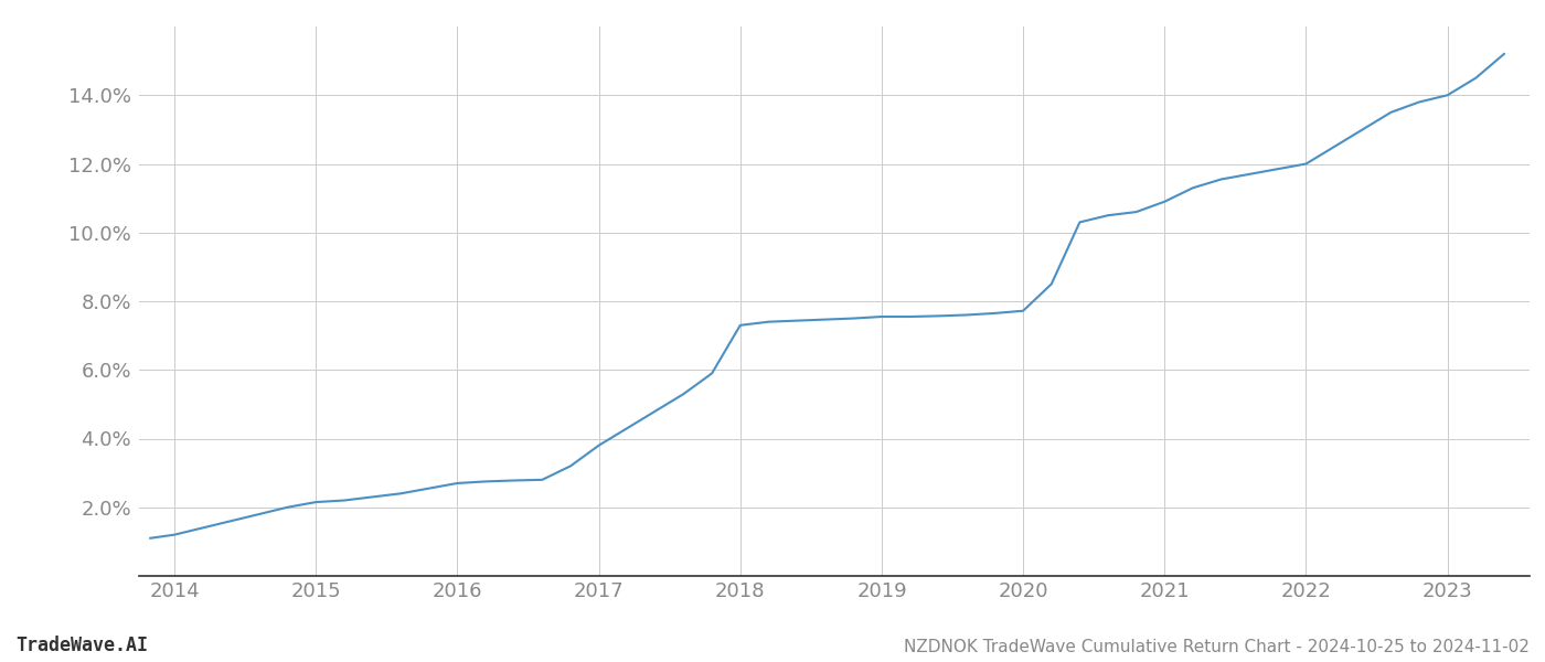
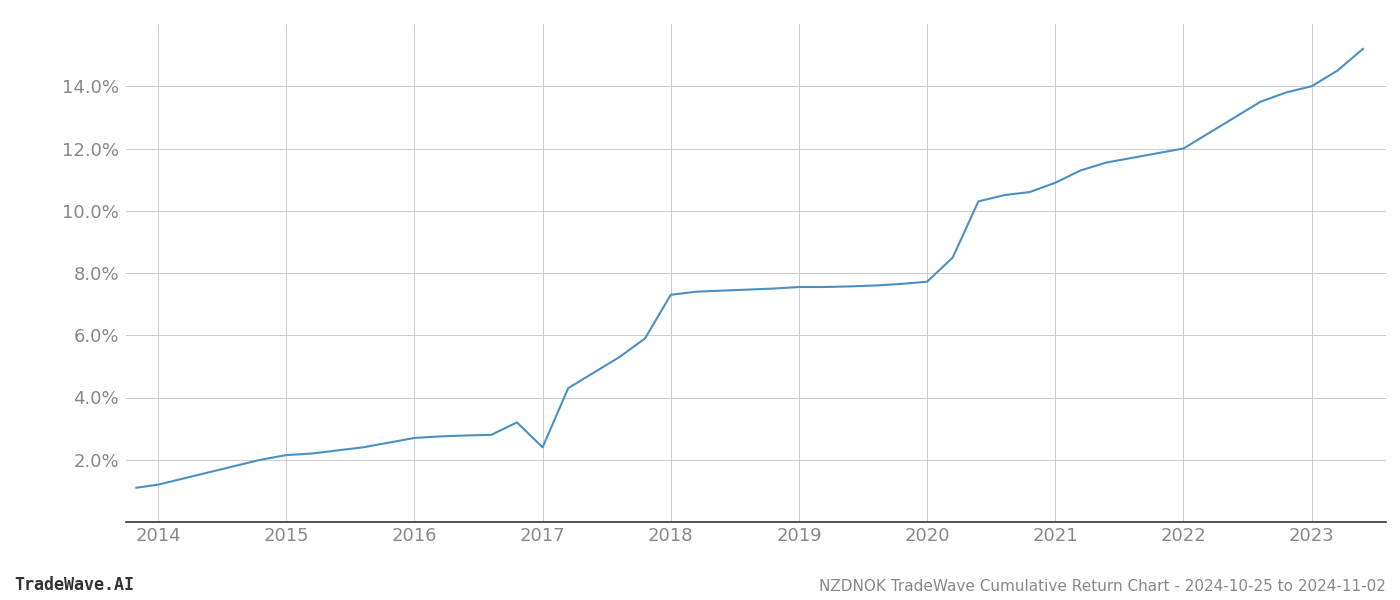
2017: 3.80% -> 2.40%
